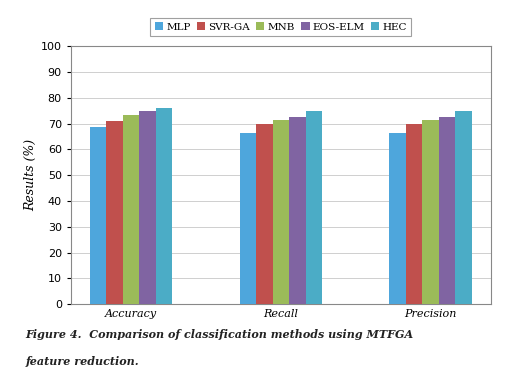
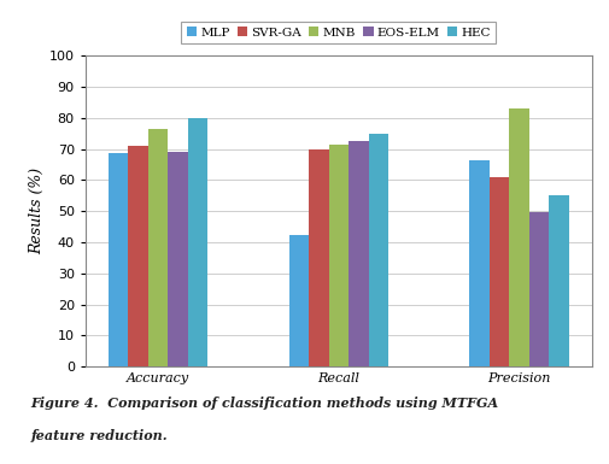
MNB/Accuracy: 73.5 -> 76.5
EOS-ELM/Accuracy: 75.0 -> 69.0
HEC/Accuracy: 76 -> 80
MLP/Recall: 66.5 -> 42.5
SVR-GA/Precision: 70 -> 61
MNB/Precision: 71.5 -> 83.0
EOS-ELM/Precision: 72.5 -> 49.5
HEC/Precision: 75 -> 55
